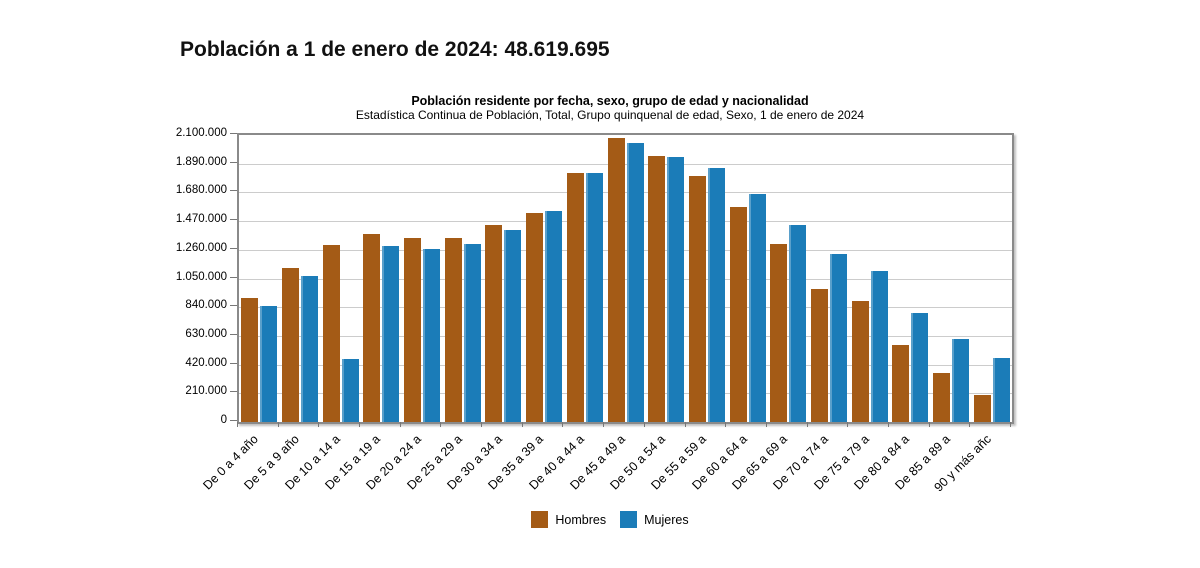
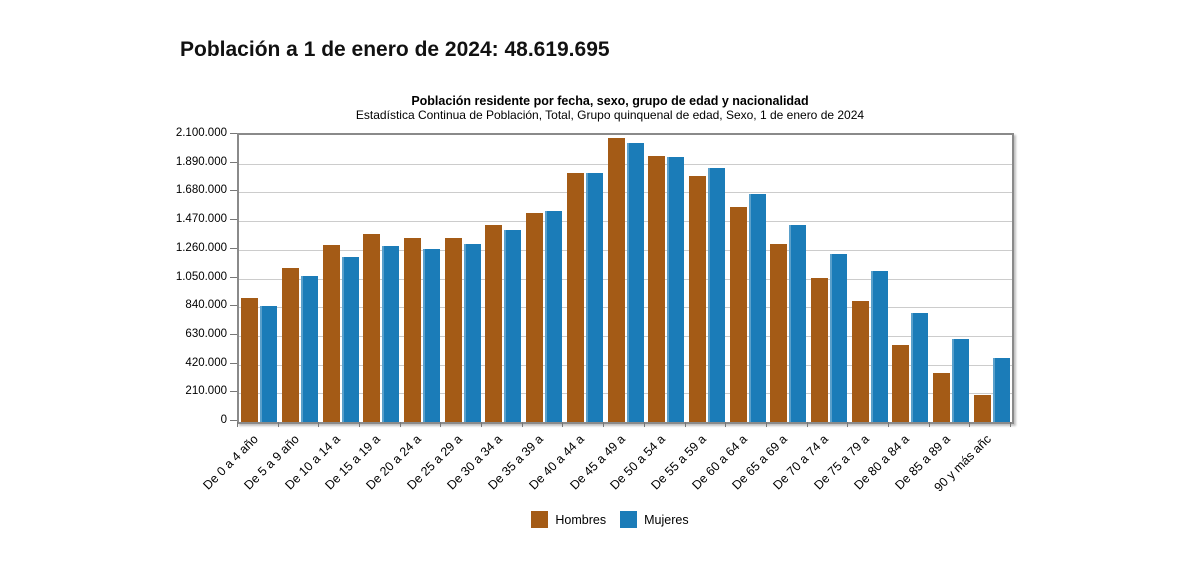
Mujeres/De 10 a 14 a: 460000 -> 1210000
Hombres/De 70 a 74 a: 970000 -> 1060000
